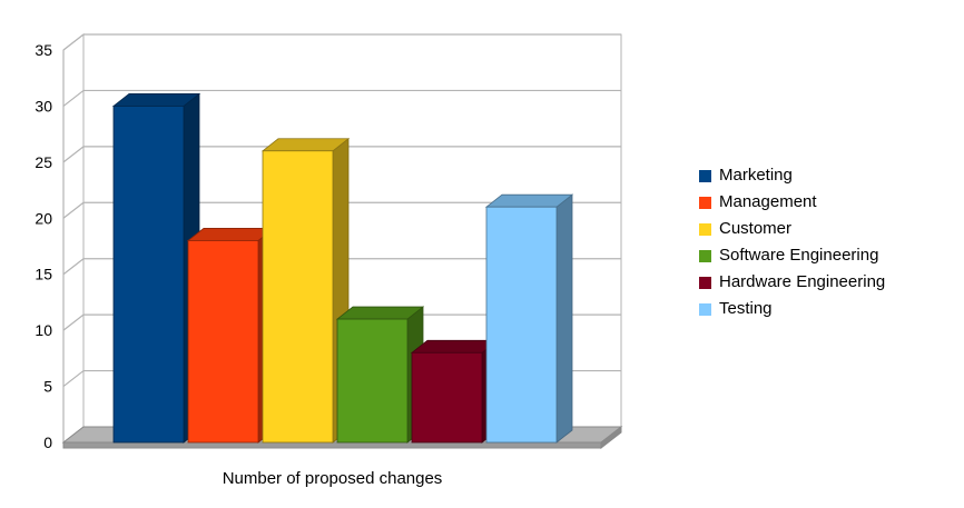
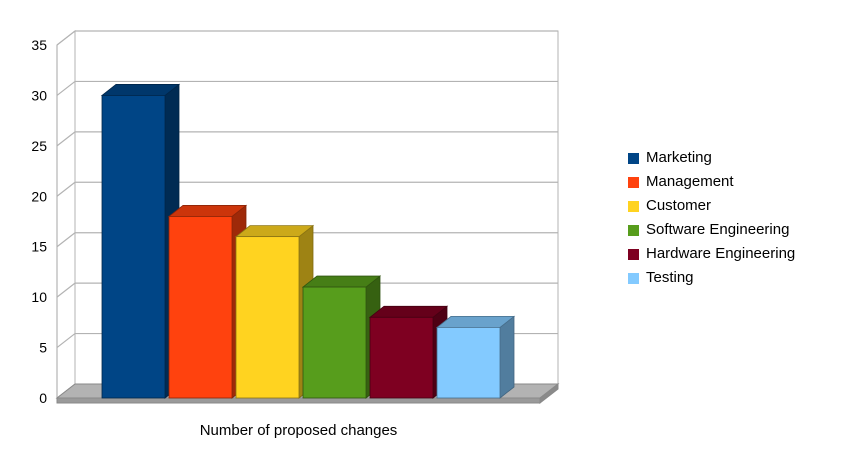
Customer: 26 -> 16
Testing: 21 -> 7
